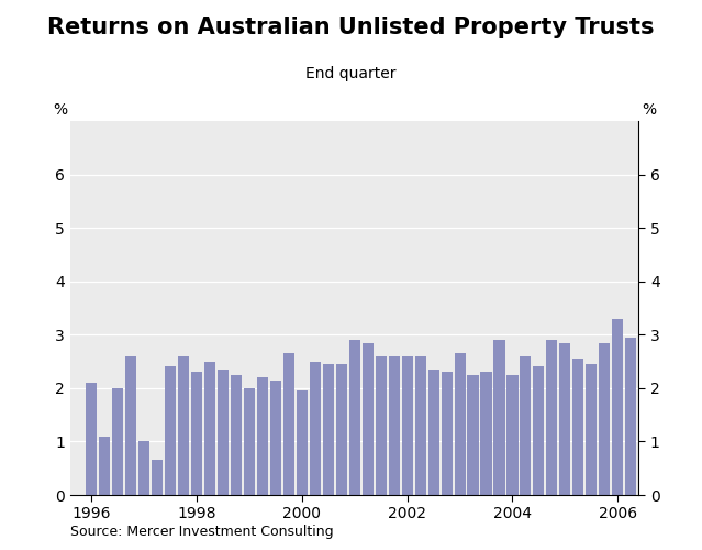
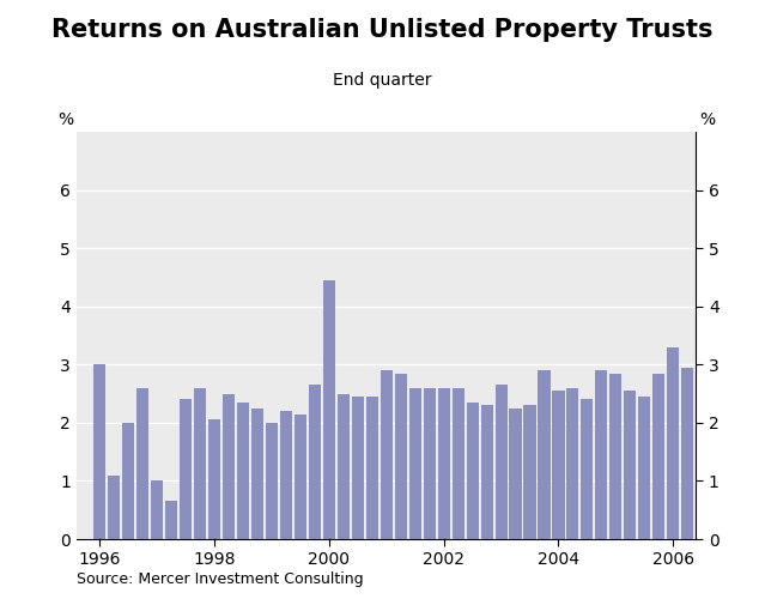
1996: 2.10 -> 3.00
1998: 2.30 -> 2.05
2000: 1.95 -> 4.45
2004: 2.25 -> 2.55
